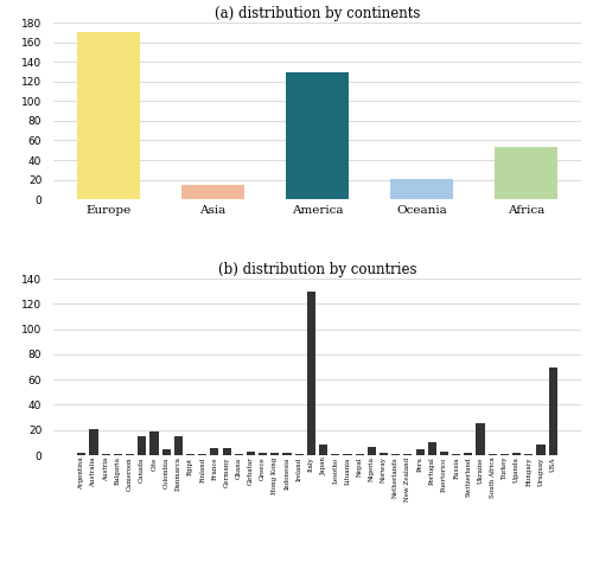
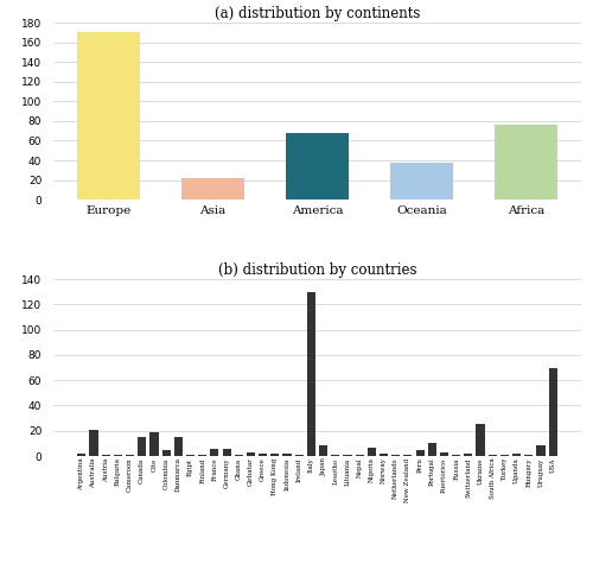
(a) distribution by continents/Asia: 15 -> 22
(a) distribution by continents/America: 129 -> 68
(a) distribution by continents/Oceania: 21 -> 38
(a) distribution by continents/Africa: 53 -> 76
